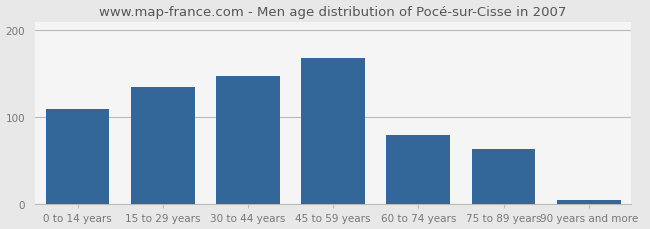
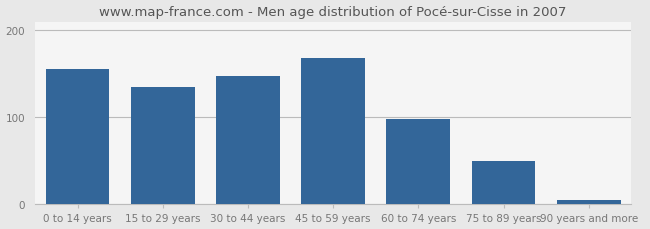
0 to 14 years: 110 -> 155
60 to 74 years: 80 -> 98
75 to 89 years: 64 -> 50
